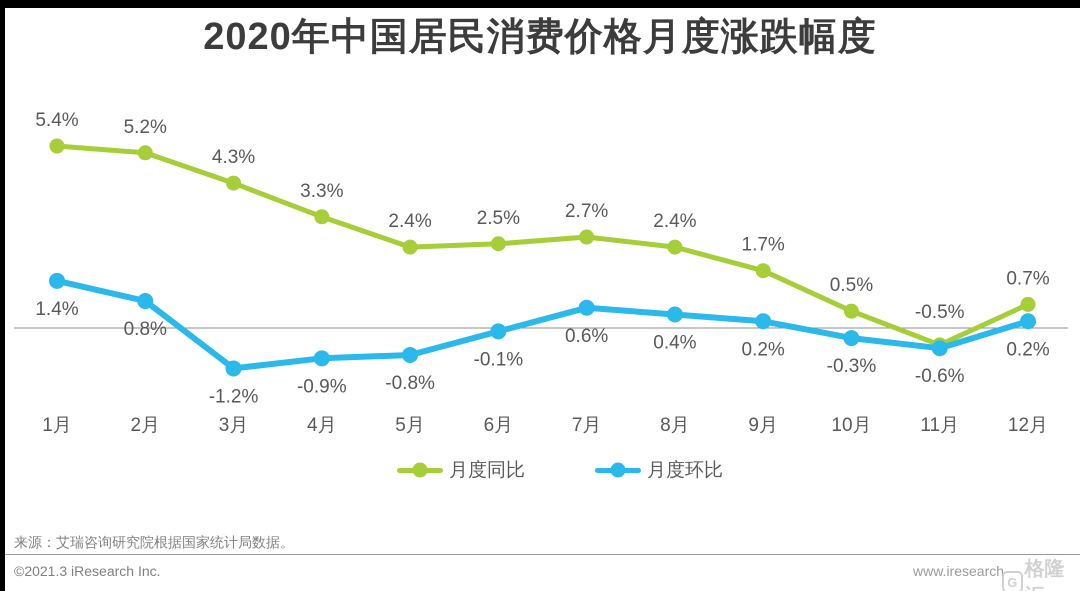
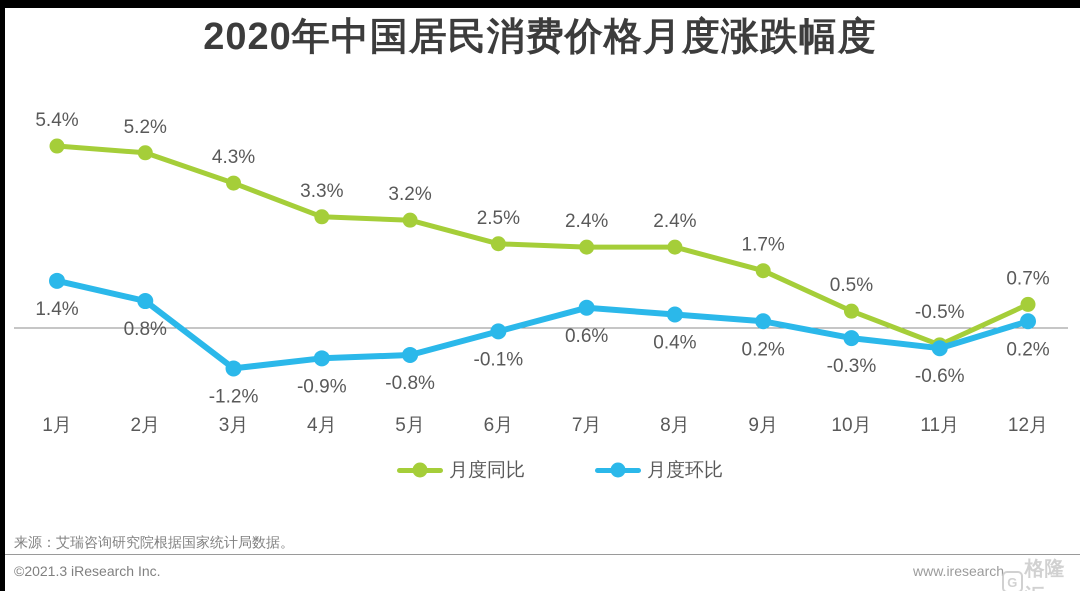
月度同比/5月: 2.4% -> 3.2%
月度同比/7月: 2.7% -> 2.4%
